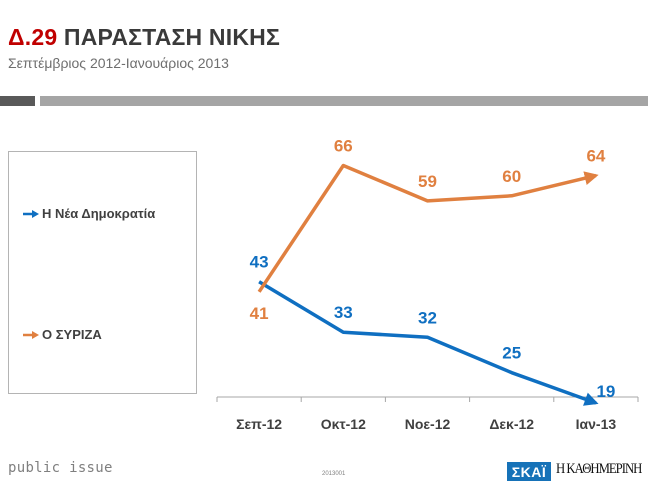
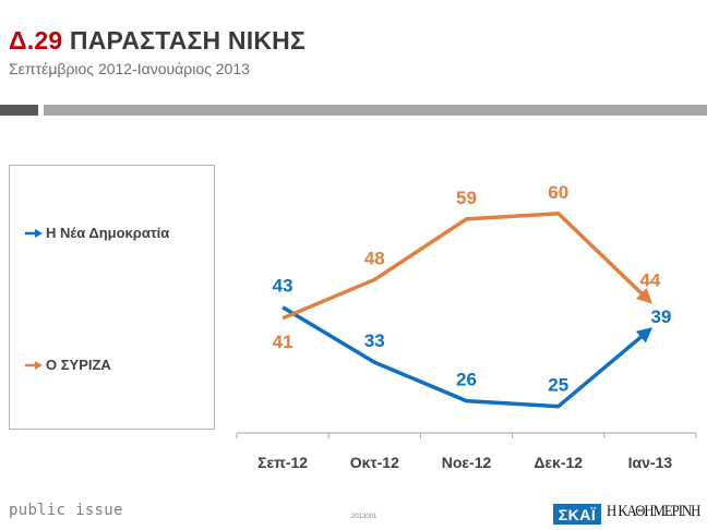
Ο ΣΥΡΙΖΑ/Οκτ-12: 66 -> 48
Η Νέα Δημοκρατία/Νοε-12: 32 -> 26
Η Νέα Δημοκρατία/Ιαν-13: 19 -> 39
Ο ΣΥΡΙΖΑ/Ιαν-13: 64 -> 44
